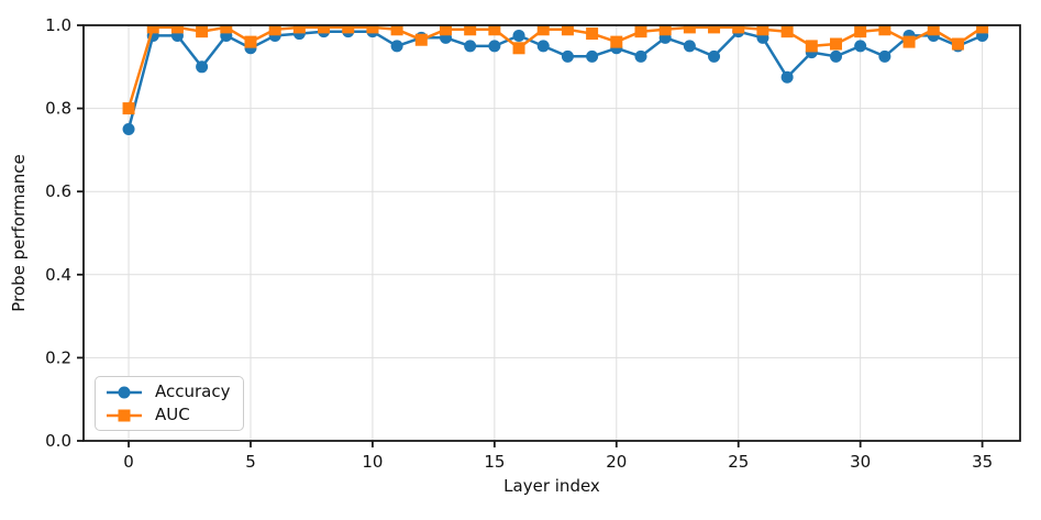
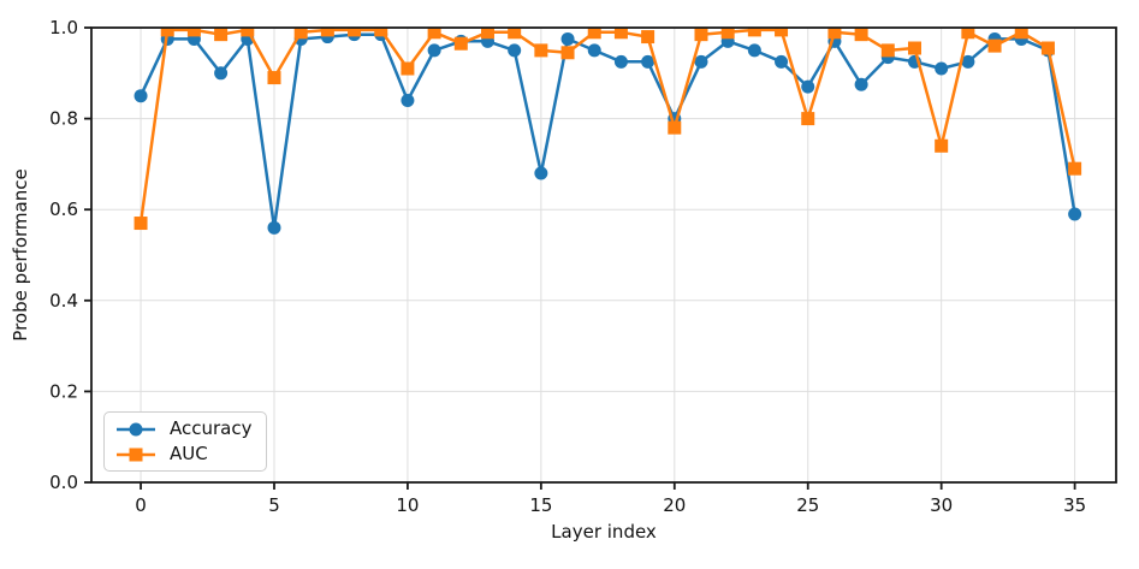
Accuracy/0: 0.75 -> 0.85
AUC/0: 0.80 -> 0.57
Accuracy/5: 0.94 -> 0.56
AUC/5: 0.96 -> 0.89
Accuracy/10: 0.98 -> 0.84
AUC/10: 0.99 -> 0.91
Accuracy/15: 0.95 -> 0.68
AUC/15: 0.99 -> 0.95
Accuracy/20: 0.94 -> 0.80
AUC/20: 0.96 -> 0.78
Accuracy/25: 0.98 -> 0.87
AUC/25: 0.99 -> 0.80
Accuracy/30: 0.95 -> 0.91
AUC/30: 0.98 -> 0.74
Accuracy/35: 0.97 -> 0.59
AUC/35: 0.99 -> 0.69
